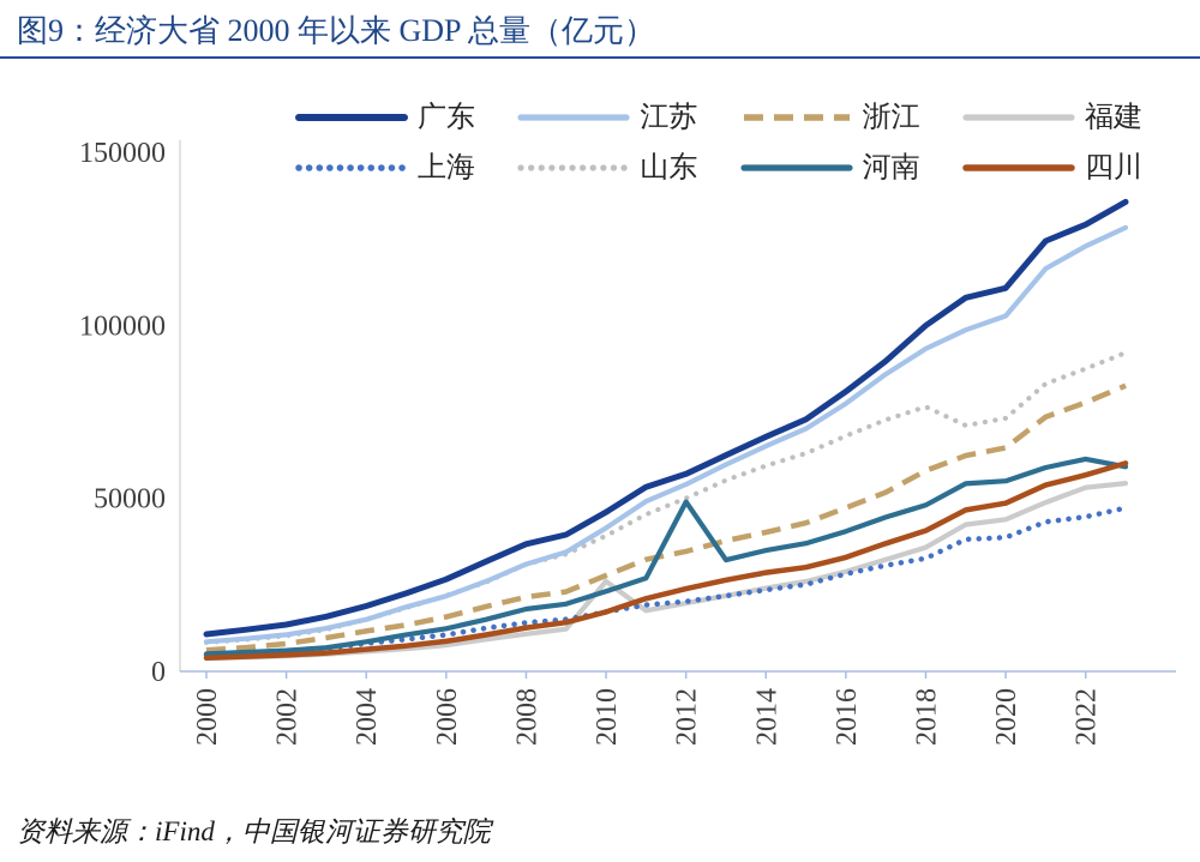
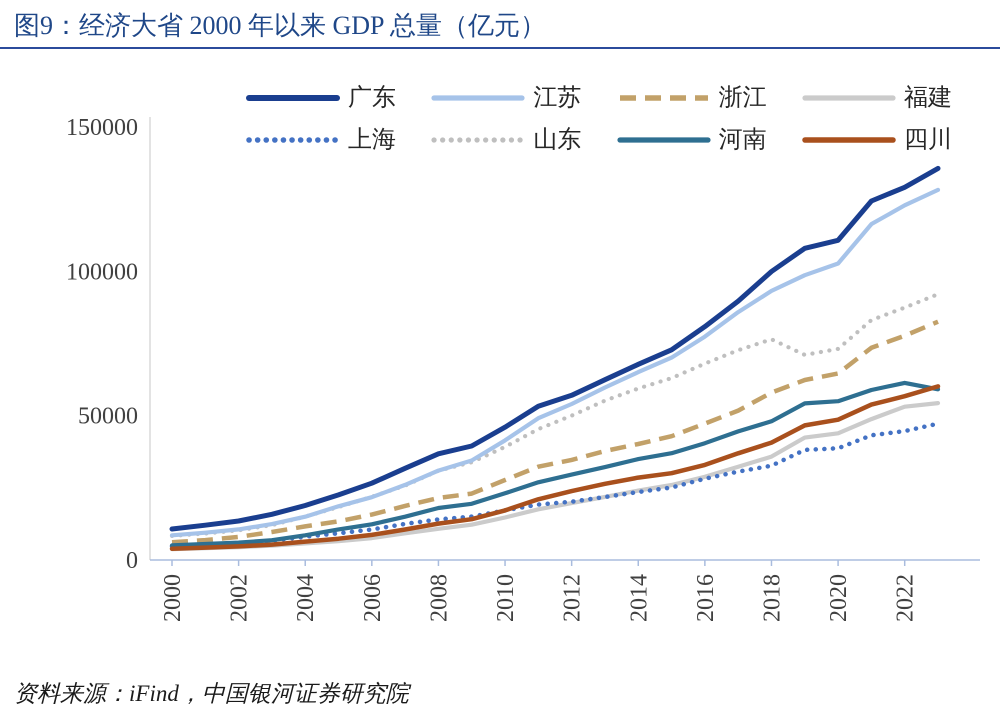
福建/2010: 26000 -> 15000
河南/2012: 49000 -> 30000
